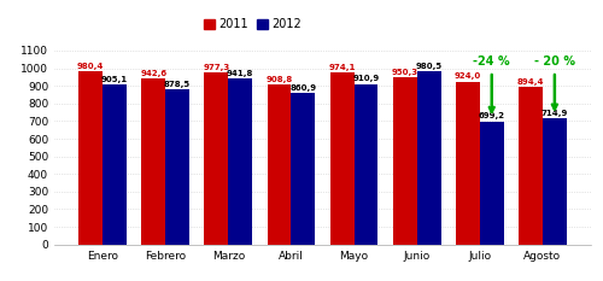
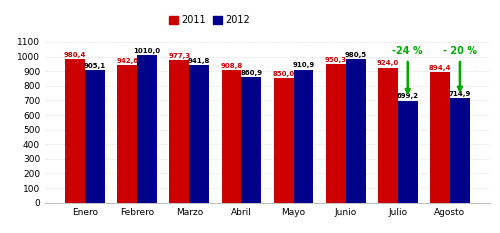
2012/Febrero: 880 -> 1010
2011/Mayo: 970 -> 850
